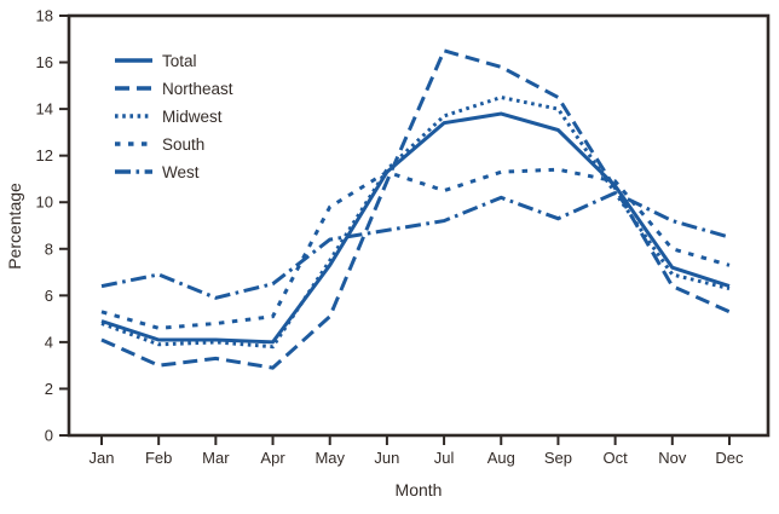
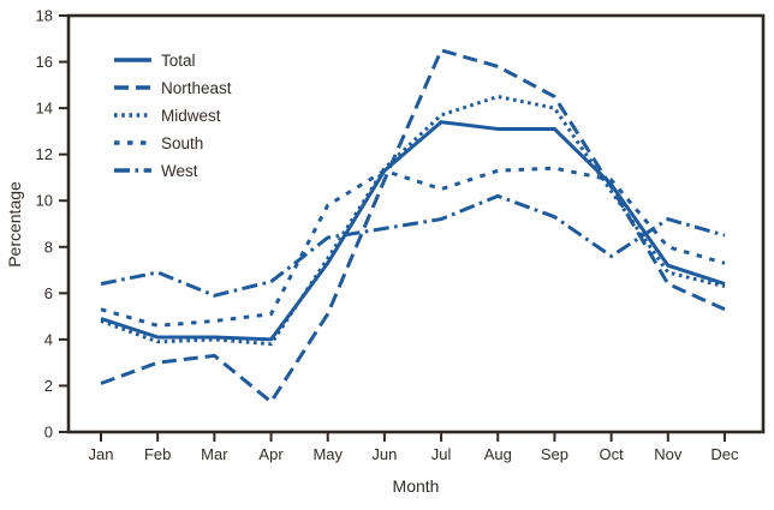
Northeast/Jan: 4.1 -> 2.1
Northeast/Apr: 2.9 -> 1.3
Total/Aug: 13.8 -> 13.1
West/Oct: 10.4 -> 7.6
